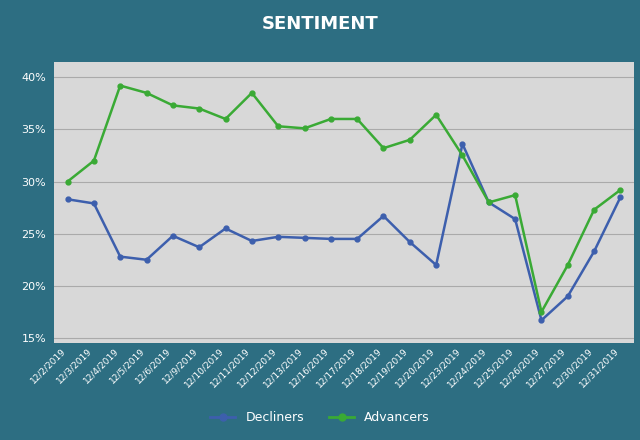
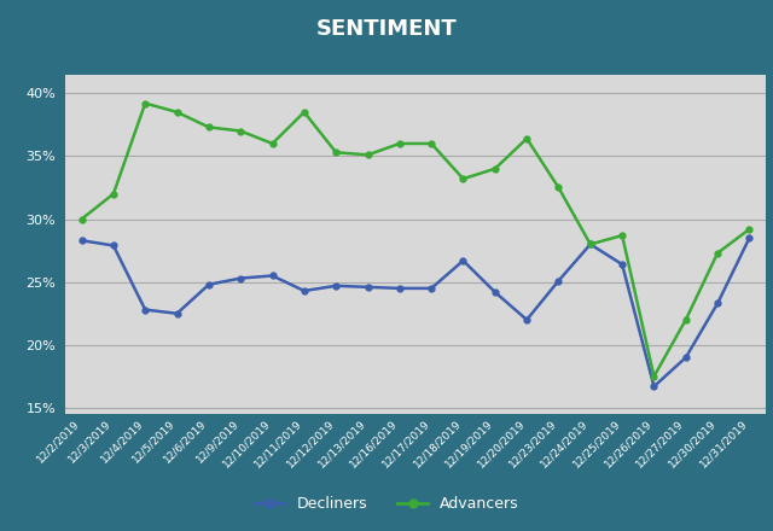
Decliners/12/9/2019: 23.7% -> 25.3%
Decliners/12/23/2019: 33.6% -> 25.1%
